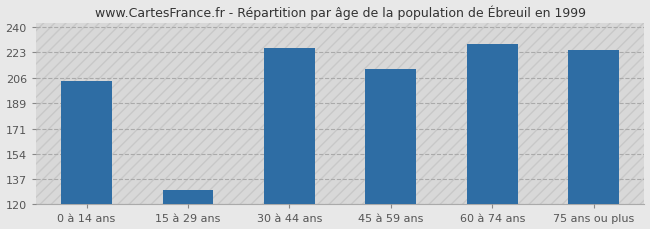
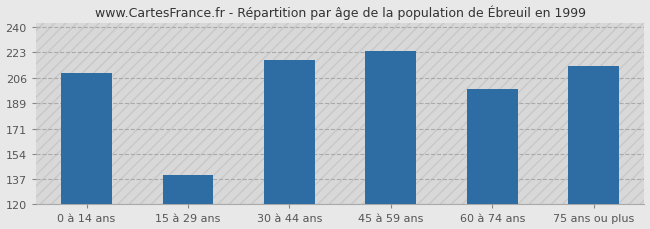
0 à 14 ans: 204 -> 209
15 à 29 ans: 130 -> 140
30 à 44 ans: 226 -> 218
45 à 59 ans: 212 -> 224
60 à 74 ans: 229 -> 198
75 ans ou plus: 225 -> 214
